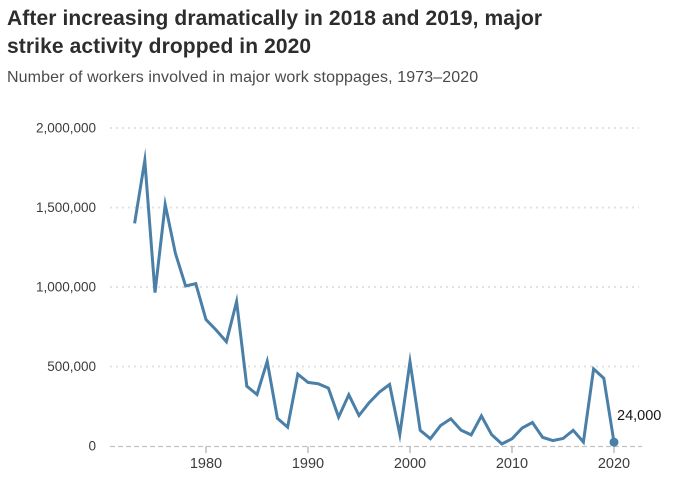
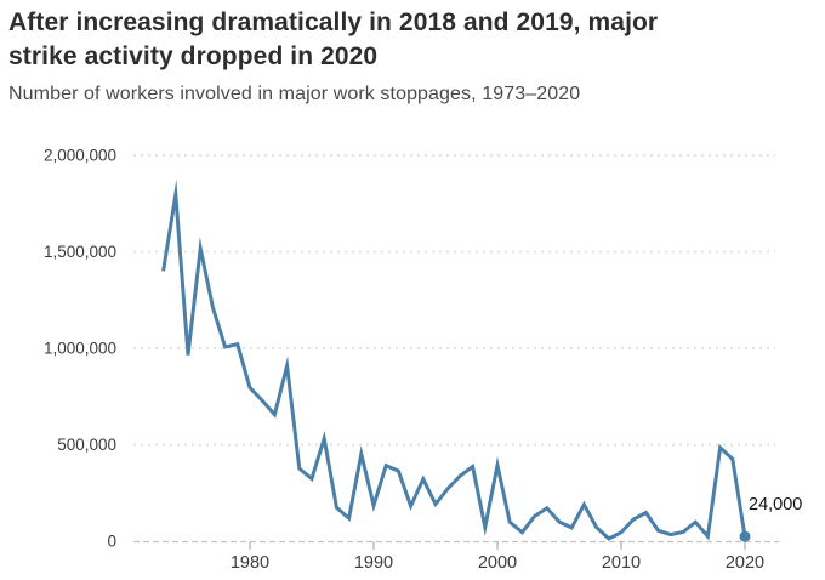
1990: 400000 -> 180000
2000: 530000 -> 390000
